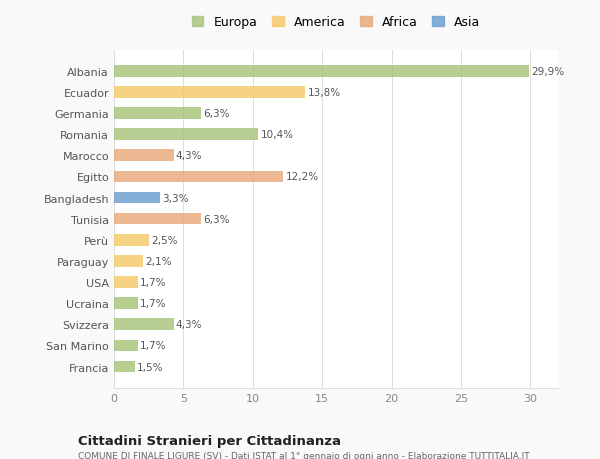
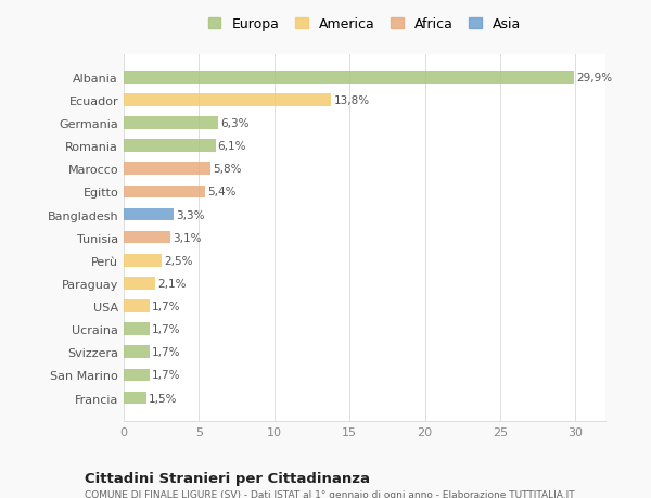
Romania: 10,4% -> 6,1%
Marocco: 4,3% -> 5,8%
Egitto: 12,2% -> 5,4%
Tunisia: 6,3% -> 3,1%
Svizzera: 4,3% -> 1,7%
